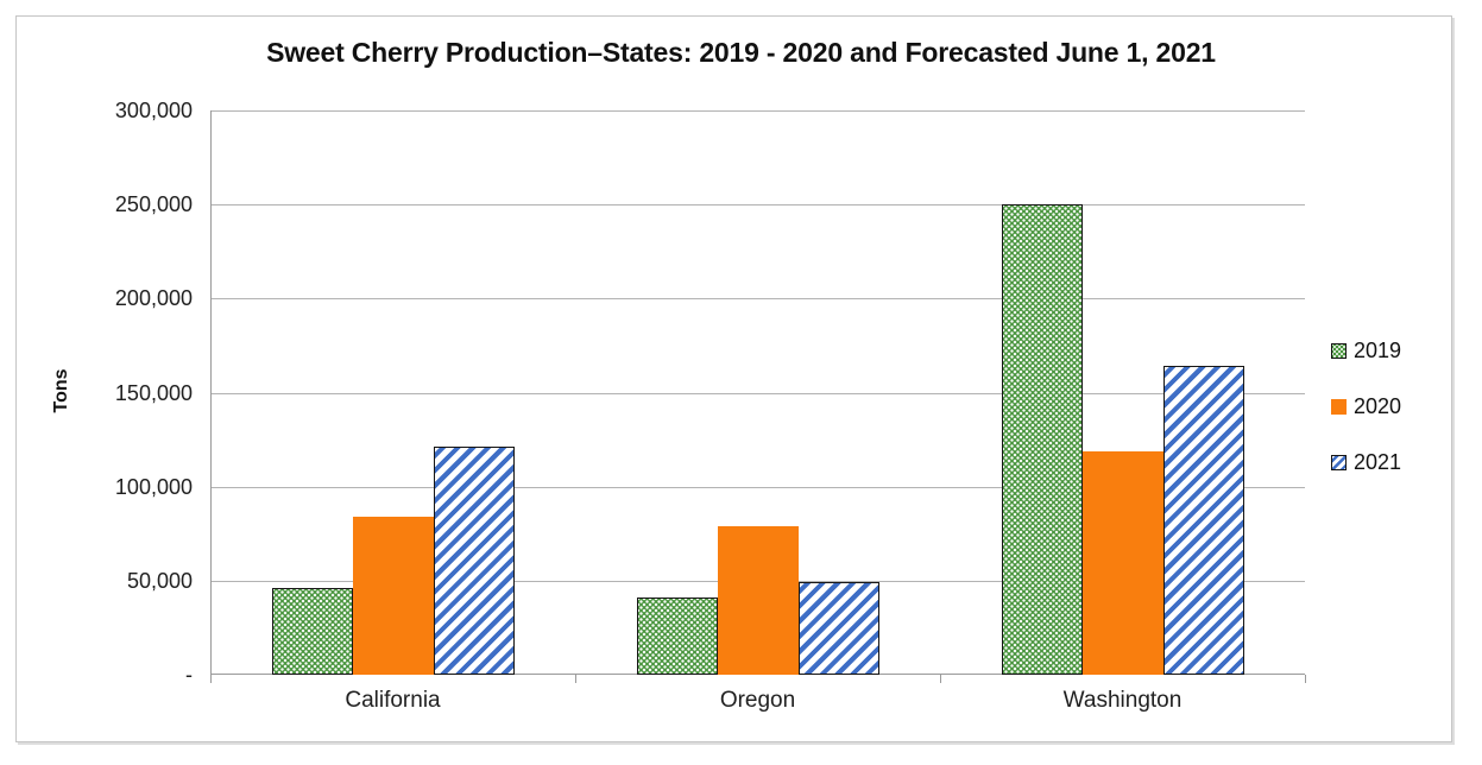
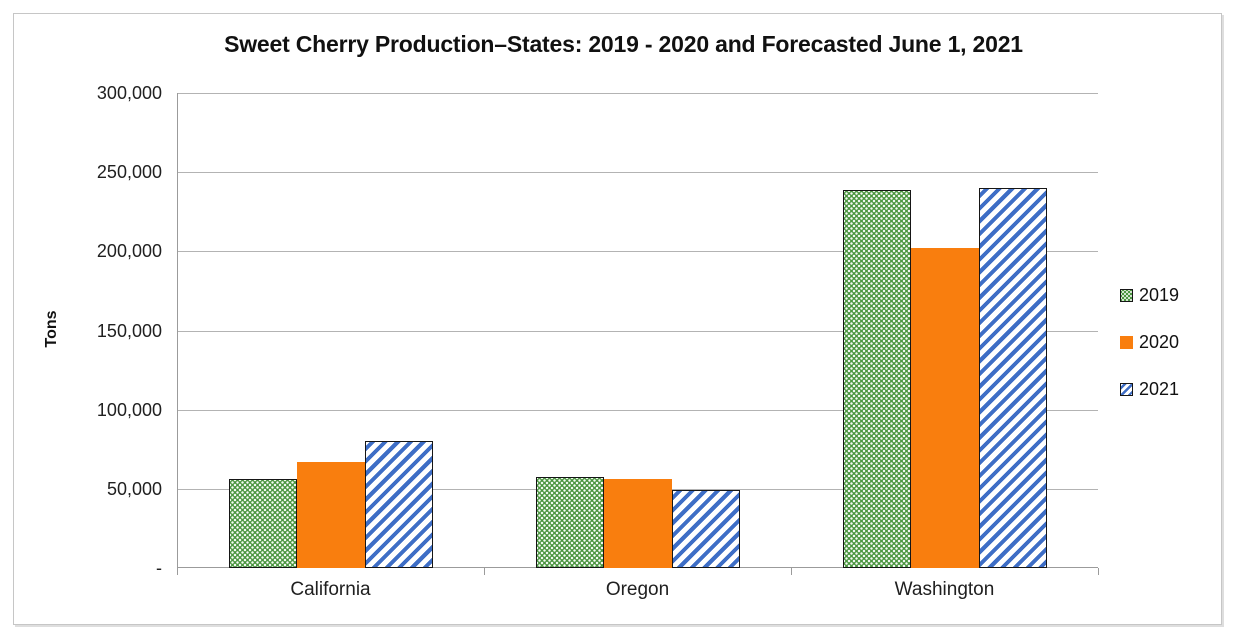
2019/California: 46000 -> 56000
2020/California: 84000 -> 67000
2021/California: 121000 -> 80000
2019/Oregon: 41000 -> 58000
2020/Oregon: 79000 -> 56000
2019/Washington: 250000 -> 239000
2020/Washington: 119000 -> 202000
2021/Washington: 164000 -> 240000
